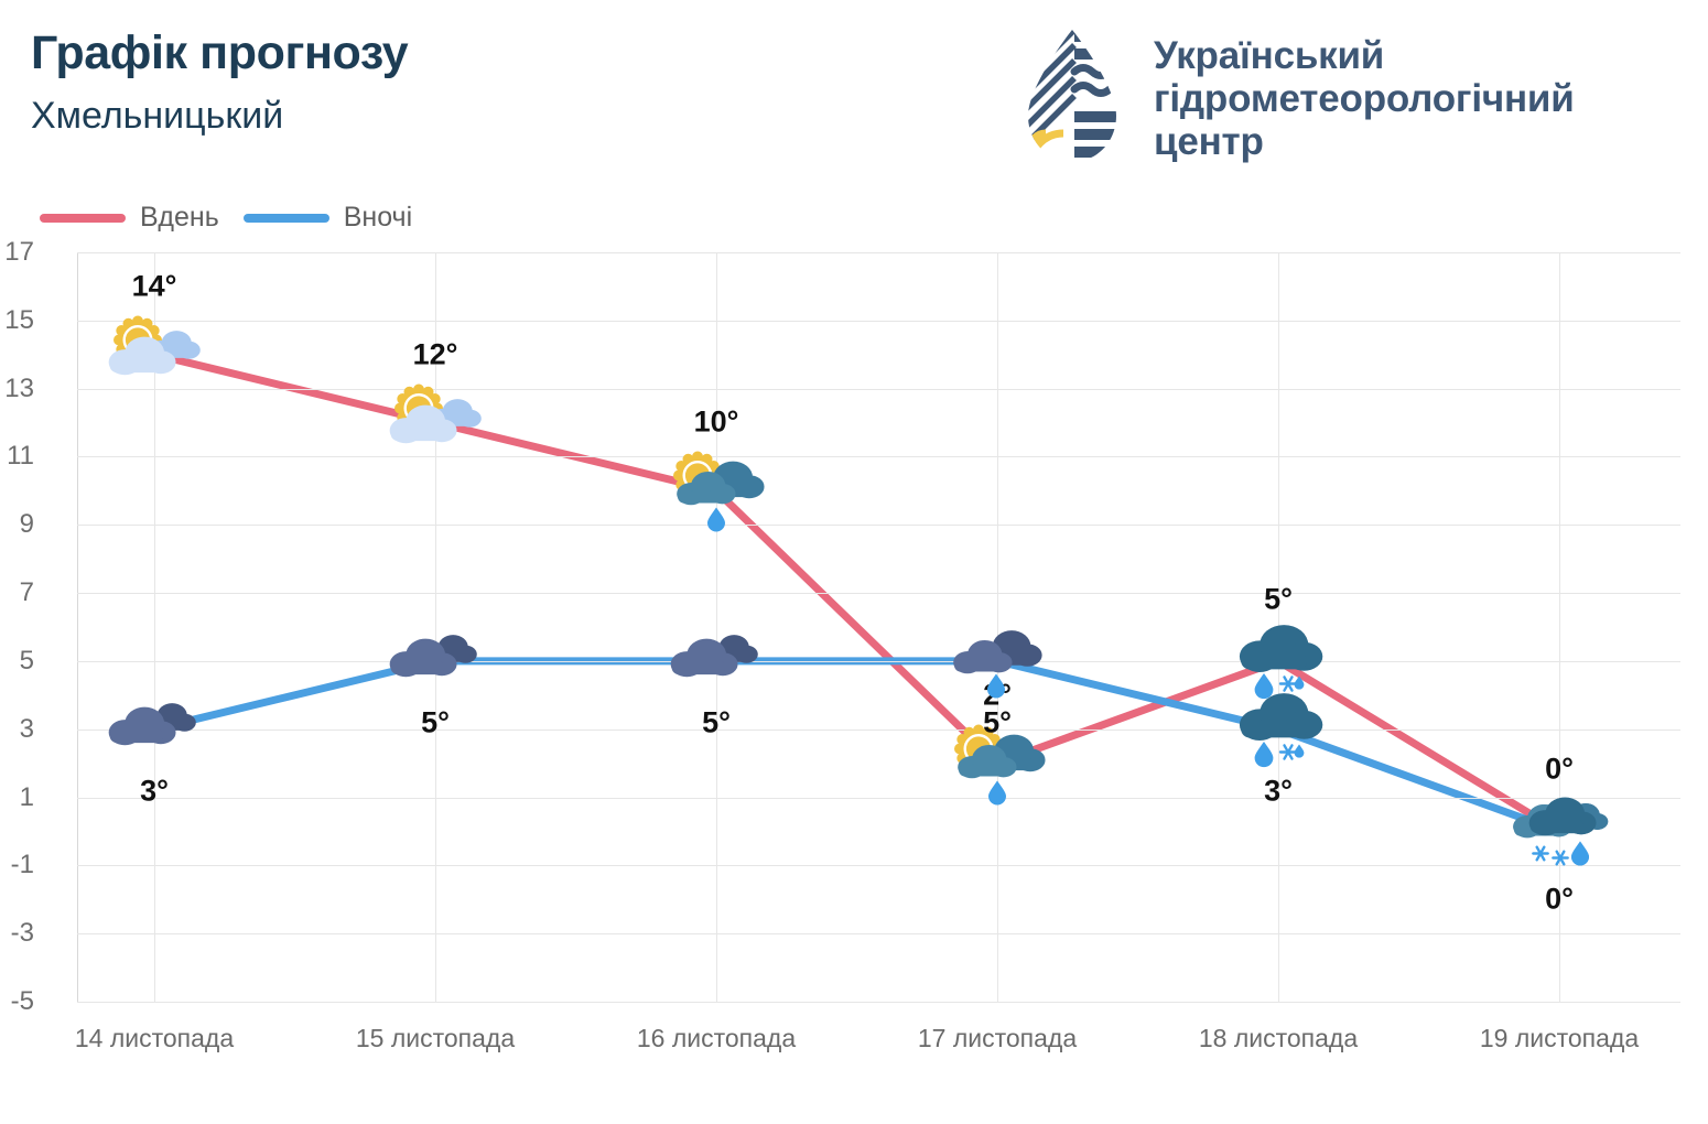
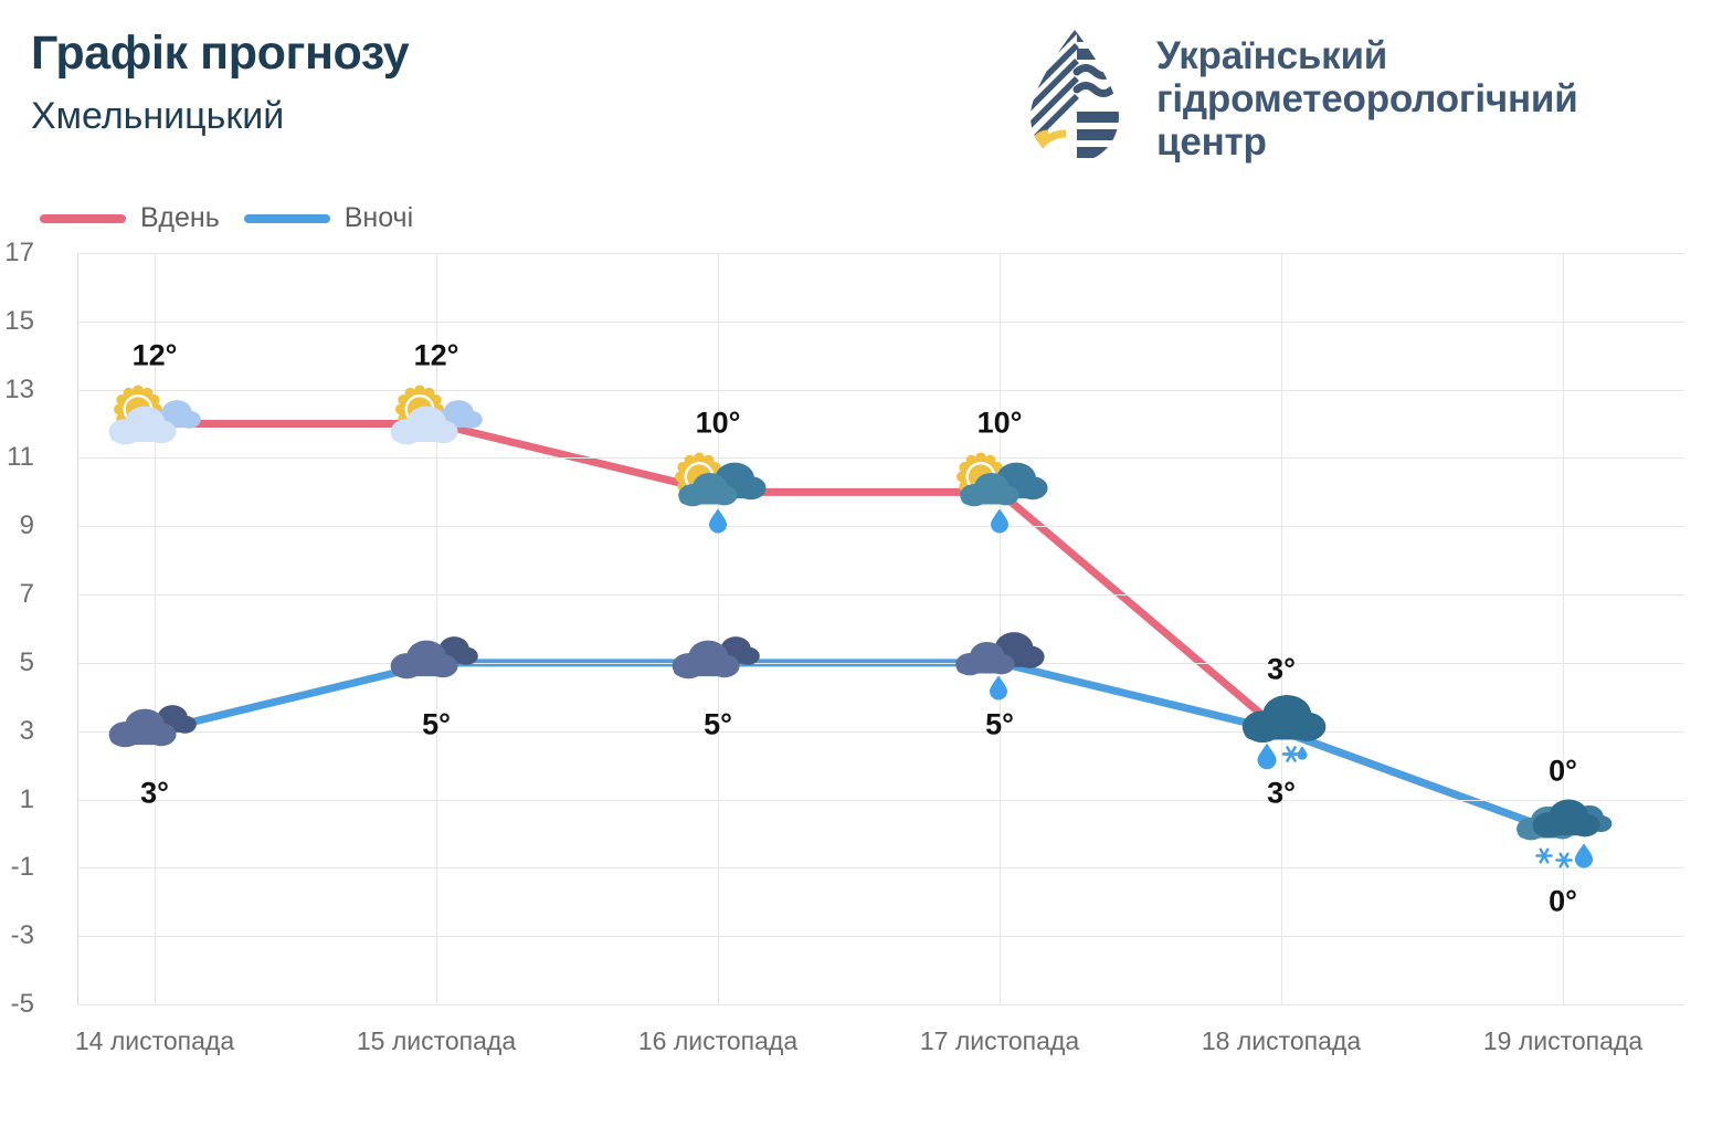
Вдень/14 листопада: 14° -> 12°
Вдень/17 листопада: 2° -> 10°
Вдень/18 листопада: 5° -> 3°
